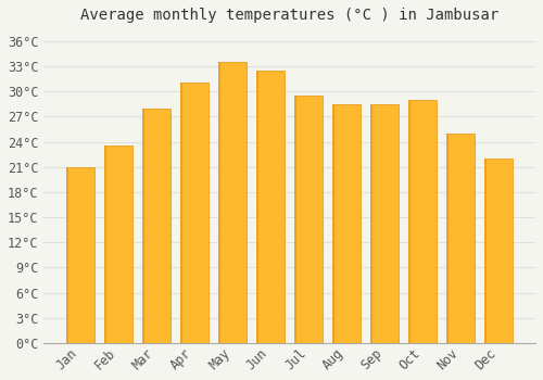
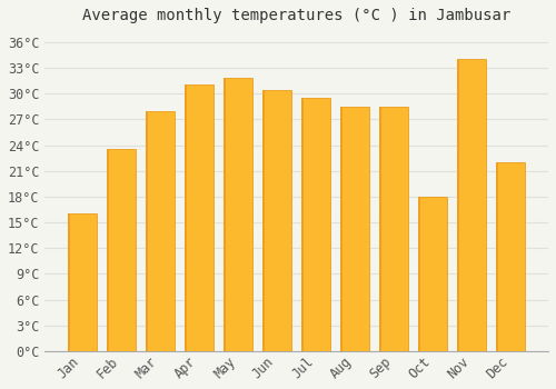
Jan: 21.0°C -> 16.0°C
May: 33.5°C -> 31.8°C
Jun: 32.5°C -> 30.4°C
Oct: 29.0°C -> 18.0°C
Nov: 25.0°C -> 34.0°C
